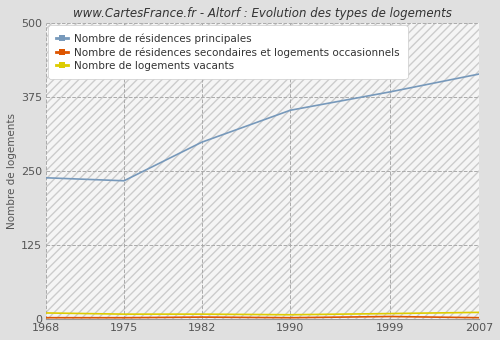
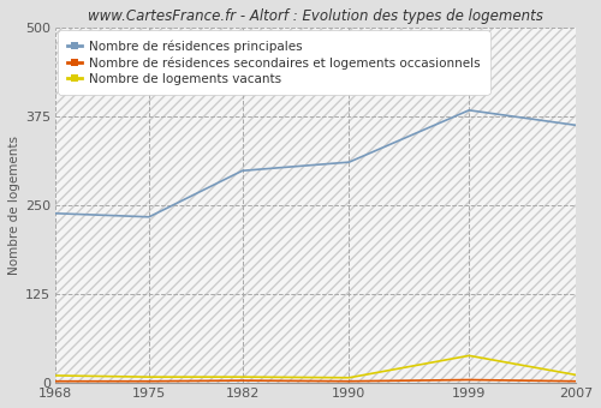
Nombre de résidences principales/1990: 352 -> 310
Nombre de logements vacants/1999: 9 -> 38
Nombre de résidences principales/2007: 413 -> 362
